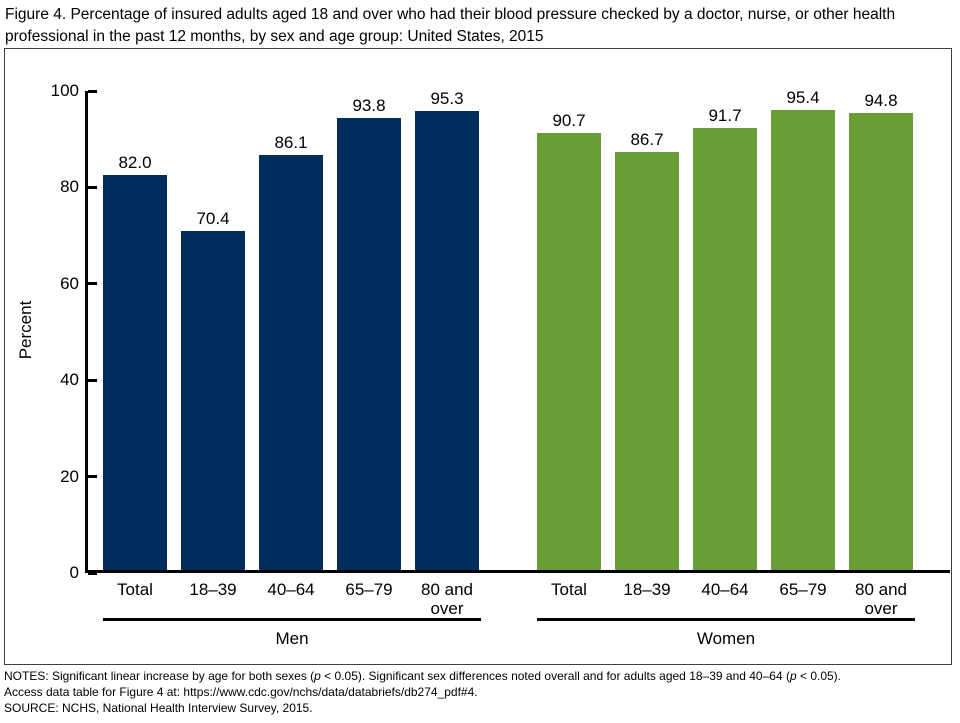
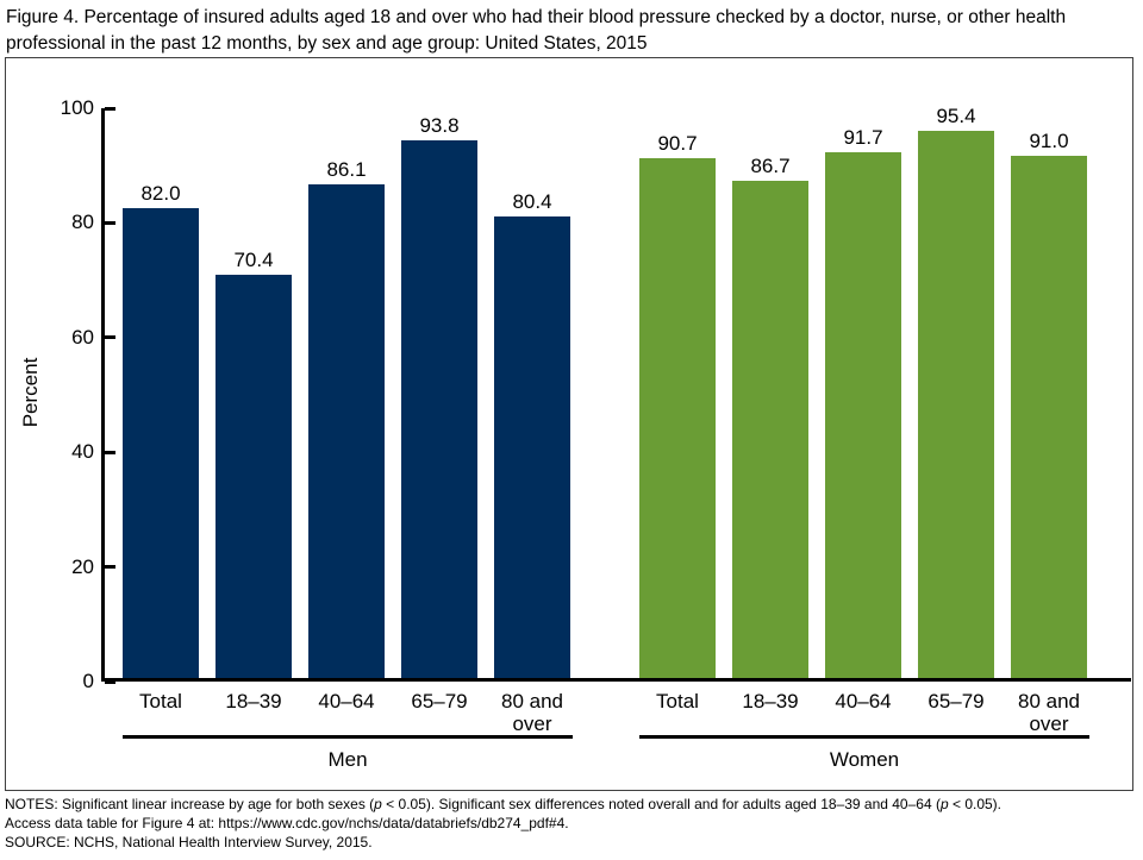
Men/80 and over: 95.3 -> 80.4
Women/80 and over: 94.8 -> 91.0
